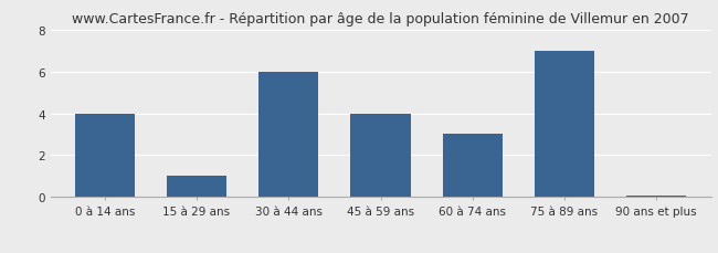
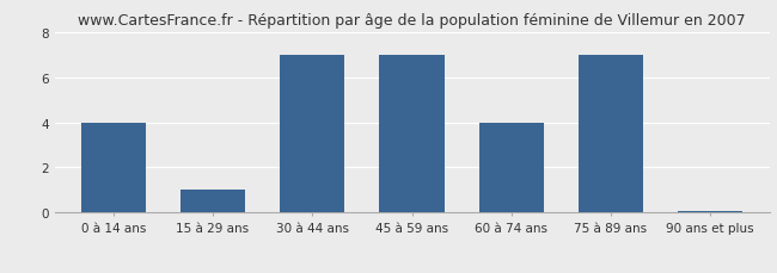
30 à 44 ans: 6.0 -> 7.0
45 à 59 ans: 4.0 -> 7.0
60 à 74 ans: 3.0 -> 4.0
